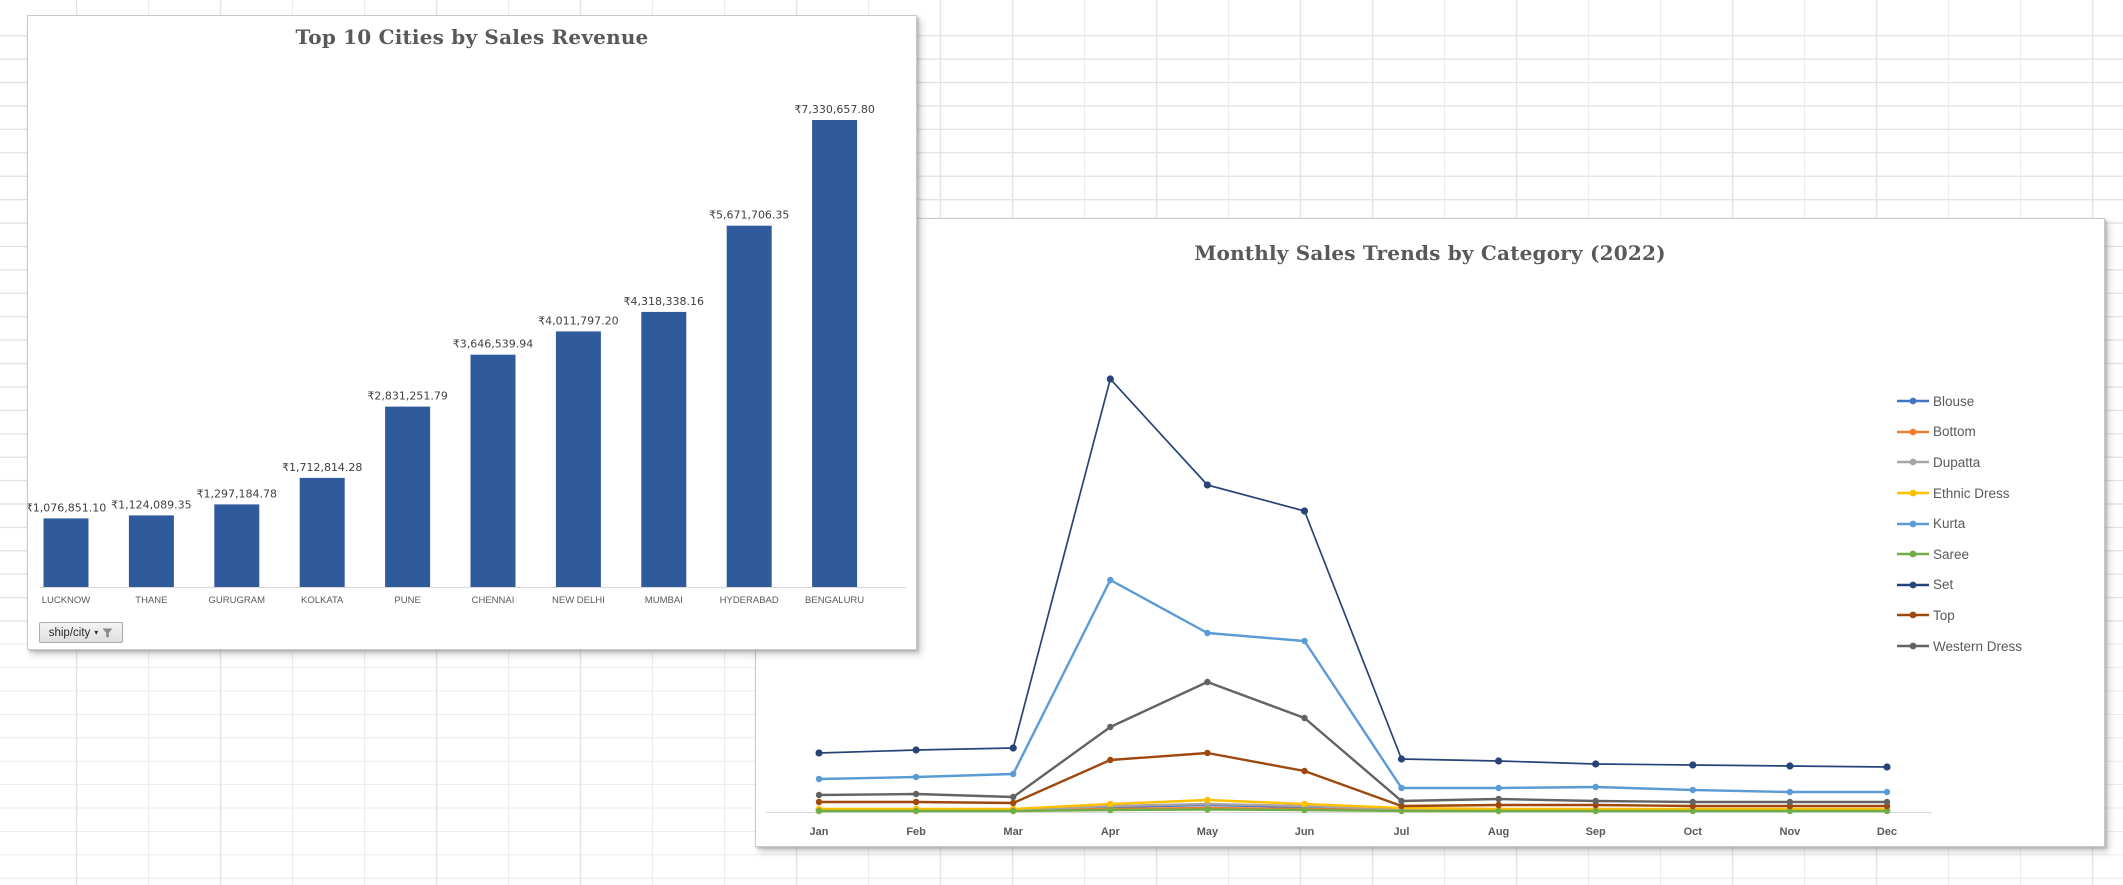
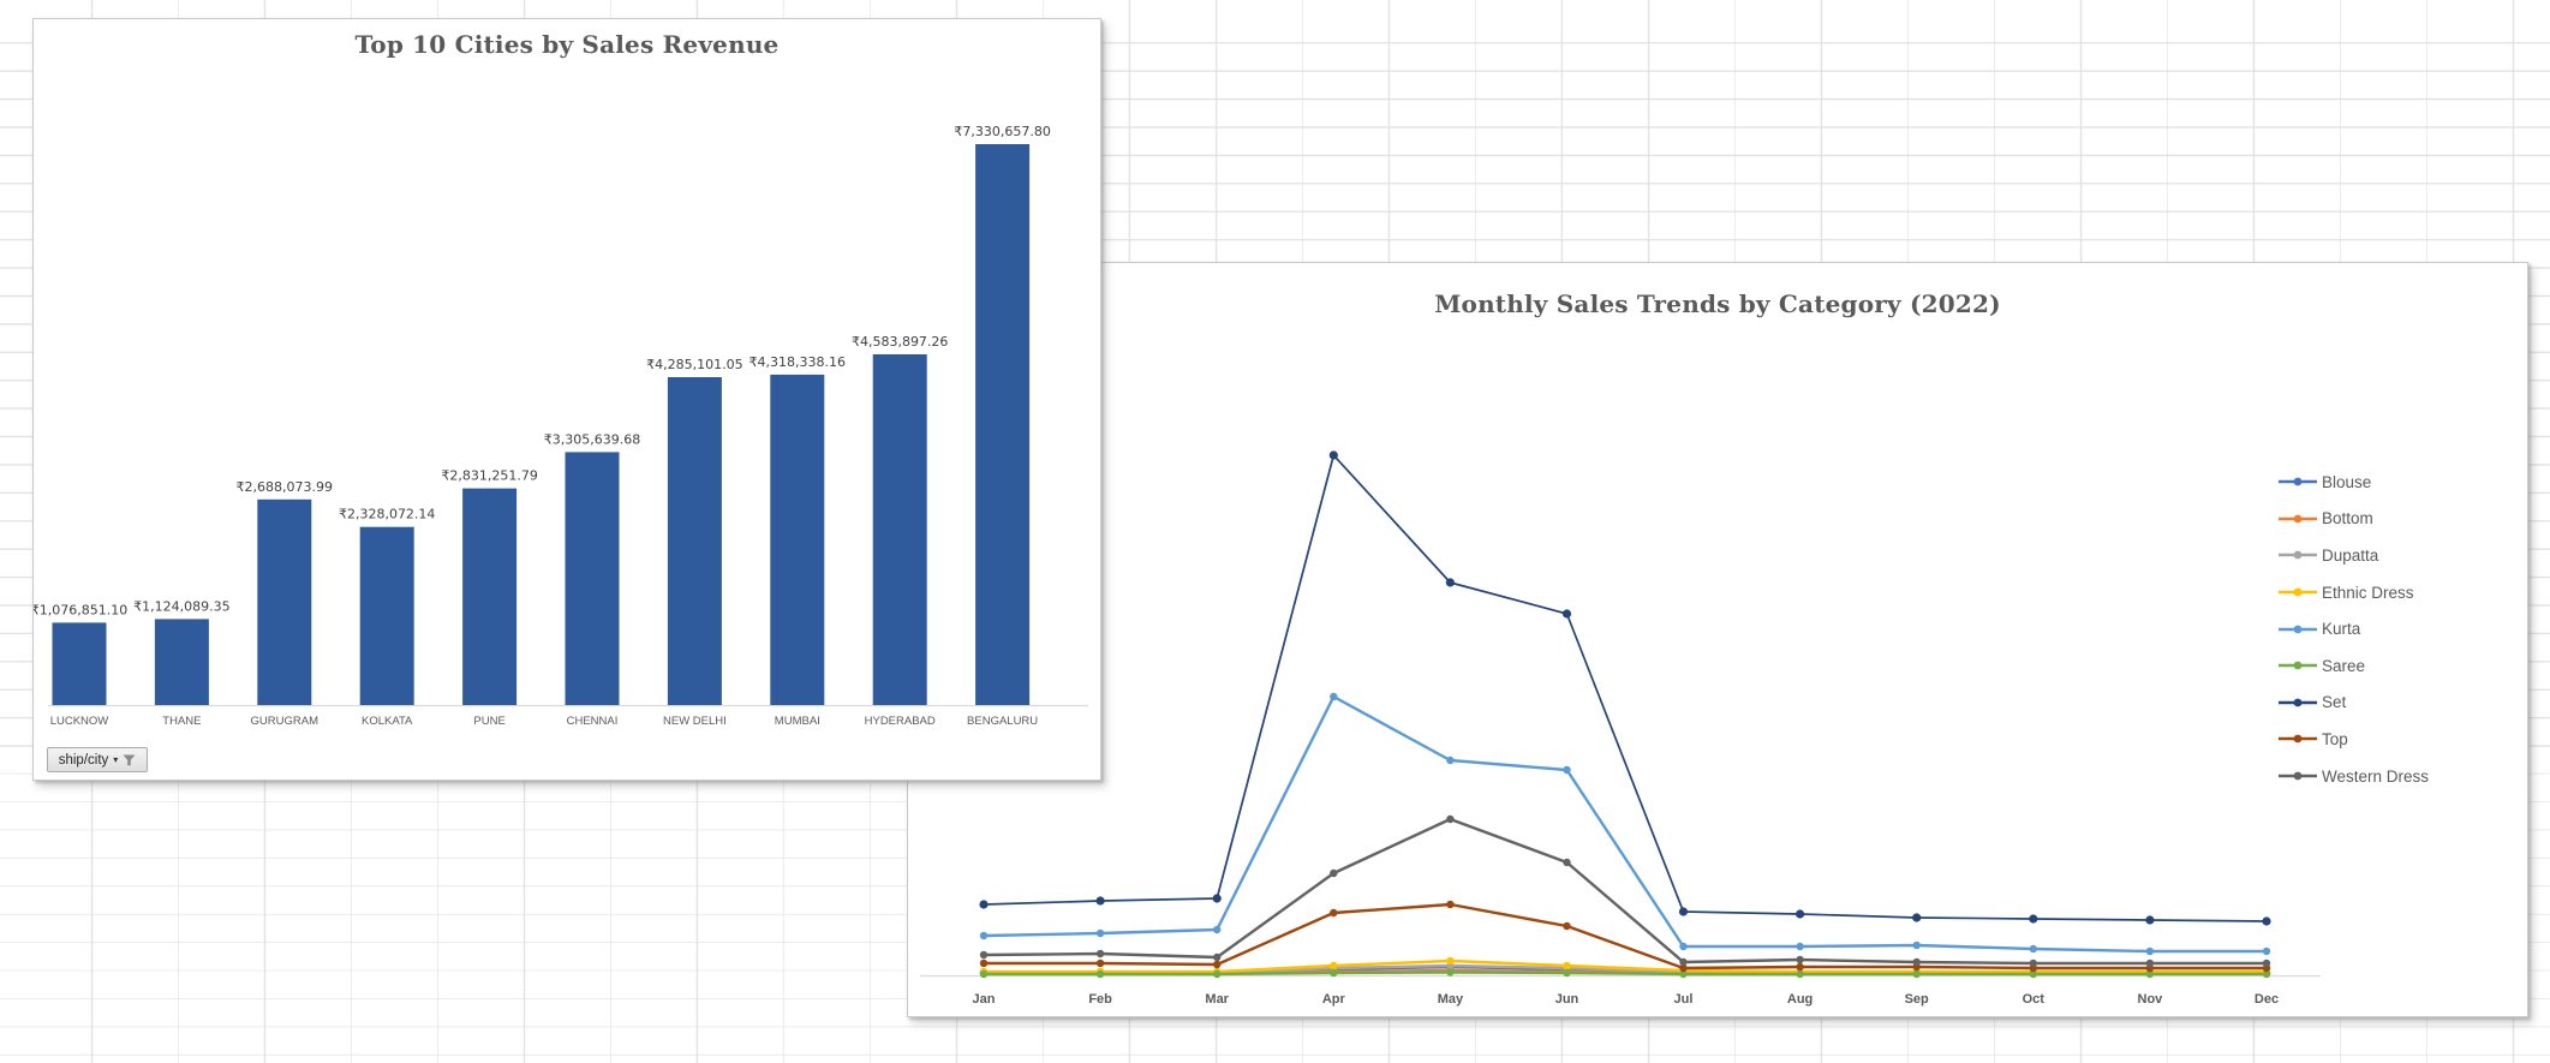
Top 10 Cities by Sales Revenue/GURUGRAM: 1,297,184.78 -> 2,688,073.99
Top 10 Cities by Sales Revenue/KOLKATA: 1,712,814.28 -> 2,328,072.14
Top 10 Cities by Sales Revenue/CHENNAI: 3,646,539.94 -> 3,305,639.68
Top 10 Cities by Sales Revenue/NEW DELHI: 4,011,797.20 -> 4,285,101.05
Top 10 Cities by Sales Revenue/HYDERABAD: 5,671,706.35 -> 4,583,897.26
